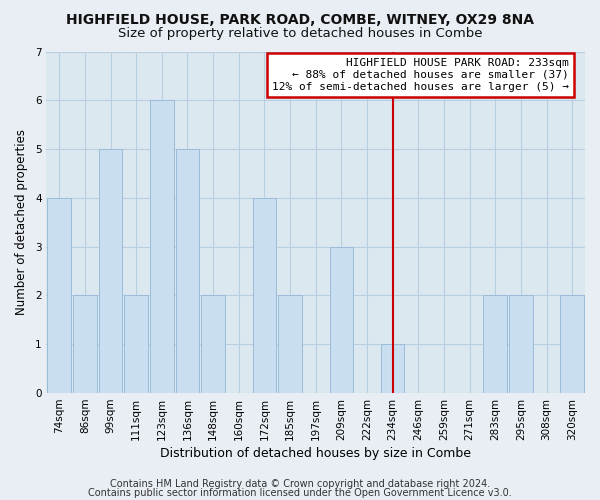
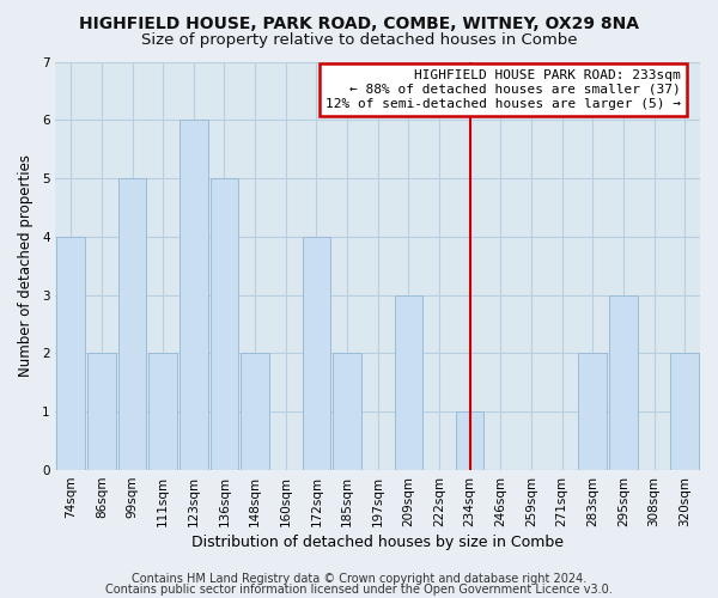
295sqm: 2 -> 3
